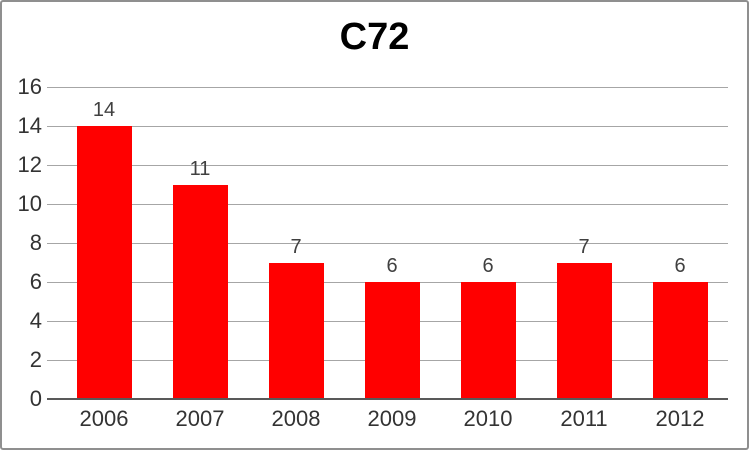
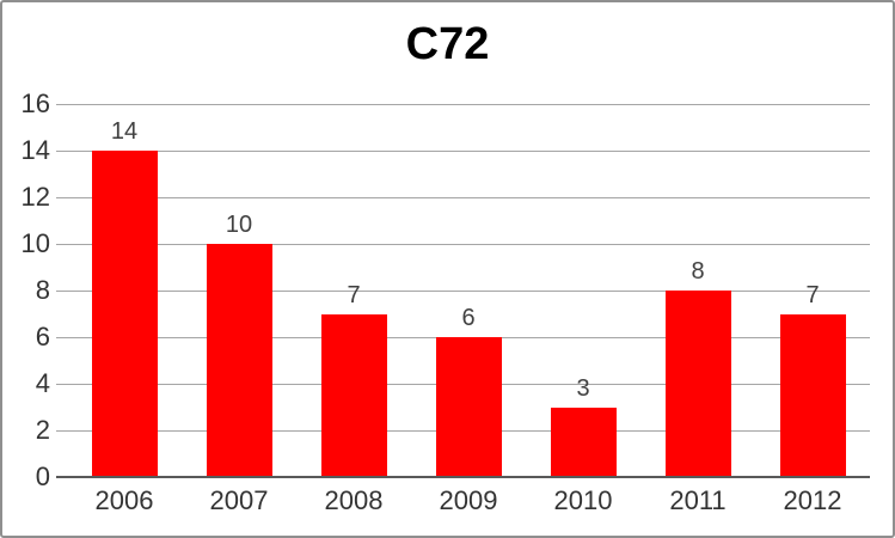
2007: 11 -> 10
2010: 6 -> 3
2011: 7 -> 8
2012: 6 -> 7
